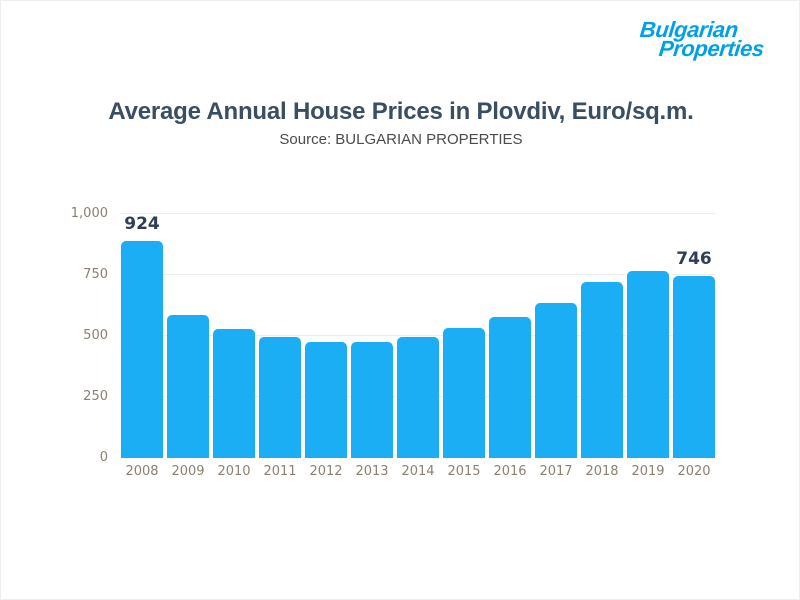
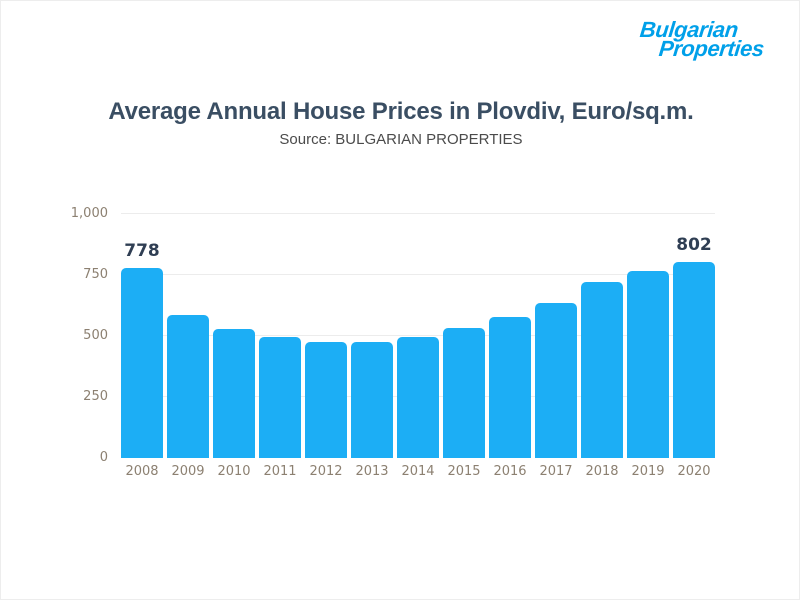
2008: 924 -> 778
2020: 746 -> 802
